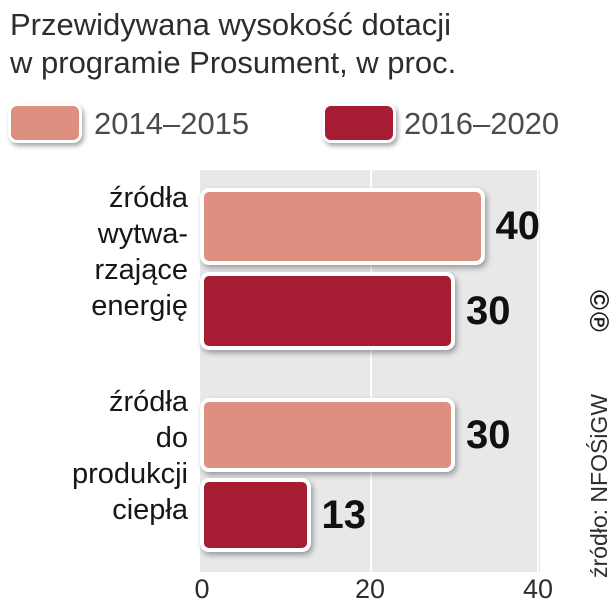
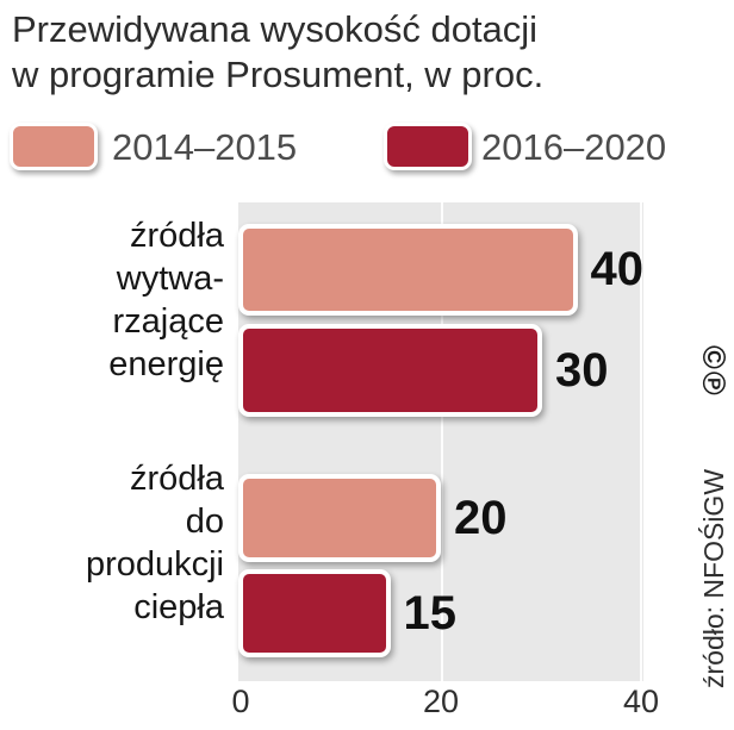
2014–2015/źródła do produkcji ciepła: 30 -> 20
2016–2020/źródła do produkcji ciepła: 13 -> 15
